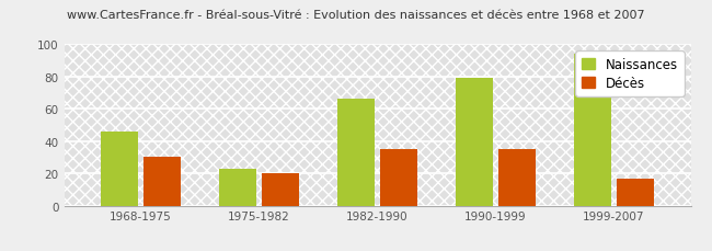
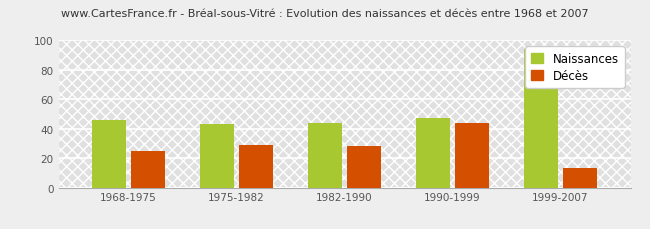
Décès/1968-1975: 30 -> 25
Naissances/1975-1982: 23 -> 43
Décès/1975-1982: 20 -> 29
Naissances/1982-1990: 66 -> 44
Décès/1982-1990: 35 -> 28
Naissances/1990-1999: 79 -> 47
Décès/1990-1999: 35 -> 44
Décès/1999-2007: 17 -> 13
